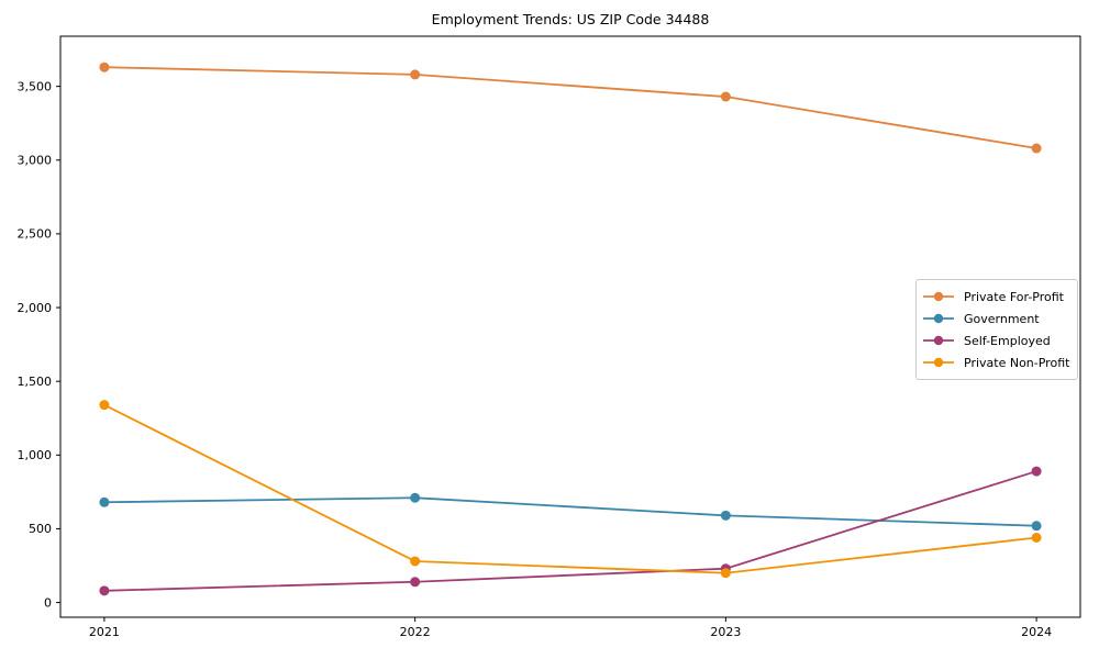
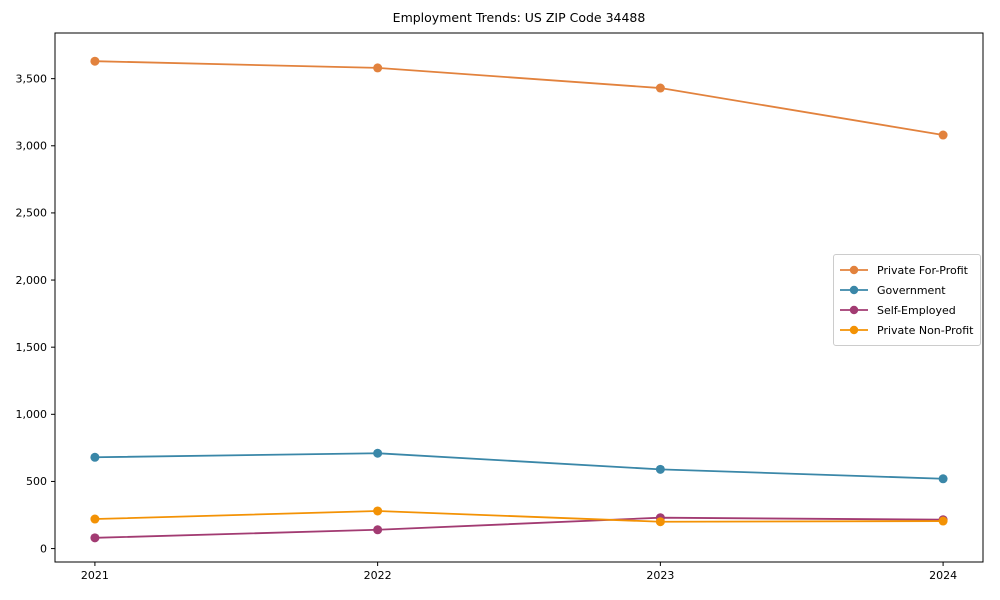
Private Non-Profit/2021: 1340 -> 220
Self-Employed/2024: 890 -> 220
Private Non-Profit/2024: 440 -> 200
